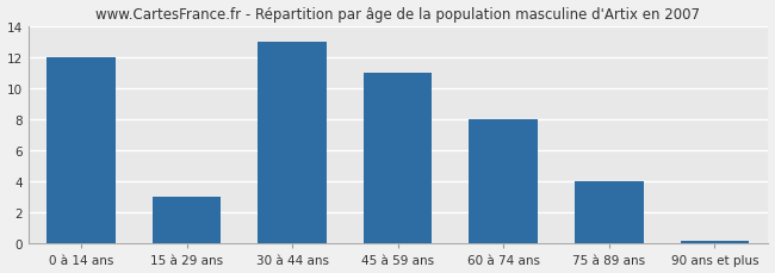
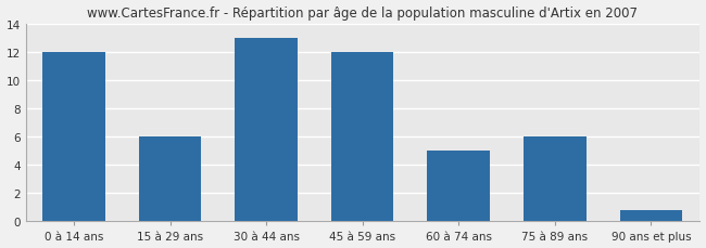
15 à 29 ans: 3.0 -> 6.0
45 à 59 ans: 11.0 -> 12.0
60 à 74 ans: 8.0 -> 5.0
75 à 89 ans: 4.0 -> 6.0
90 ans et plus: 0.2 -> 0.8
